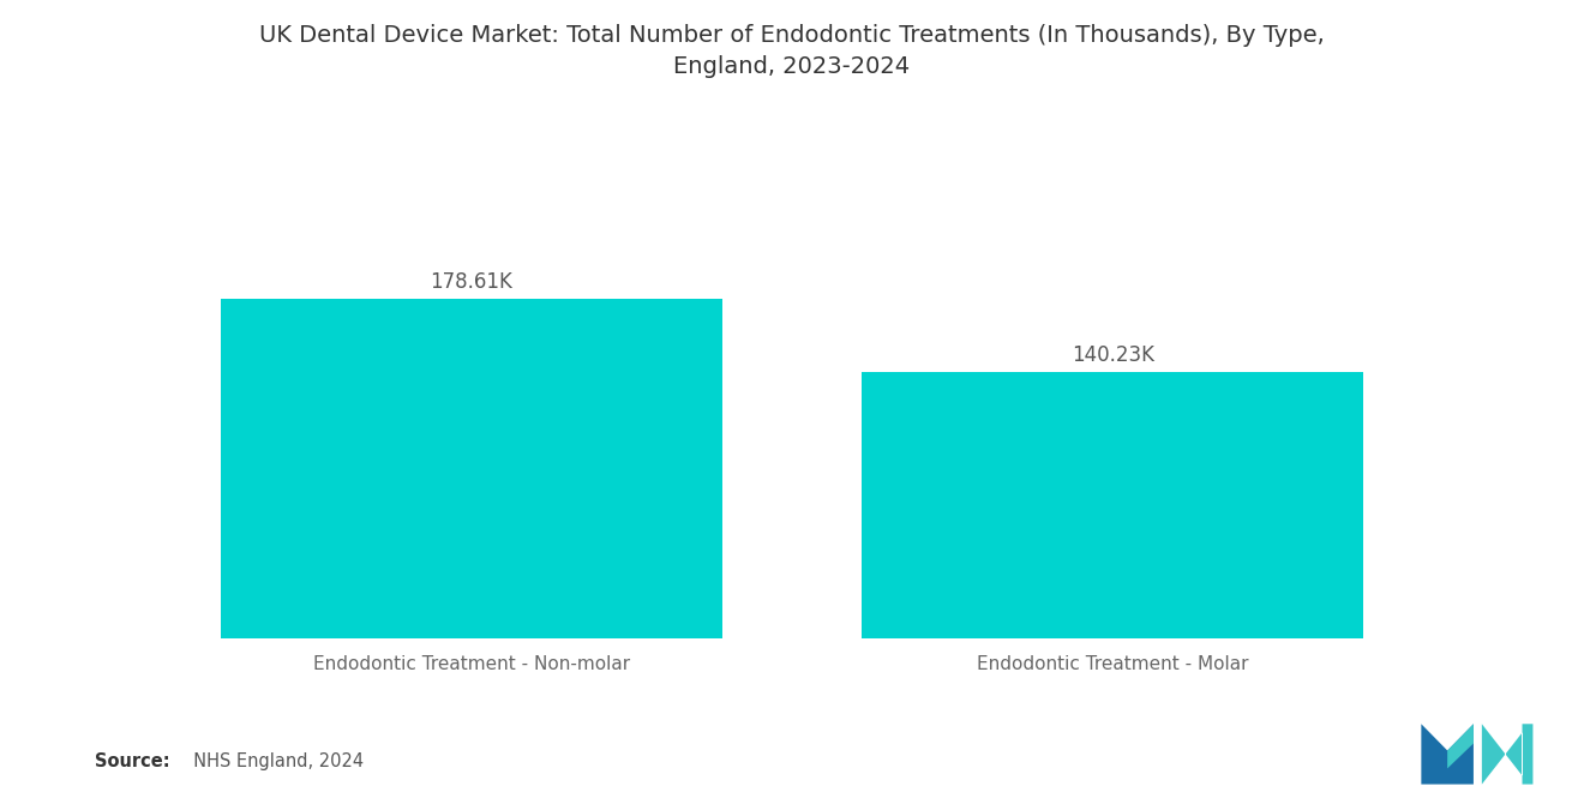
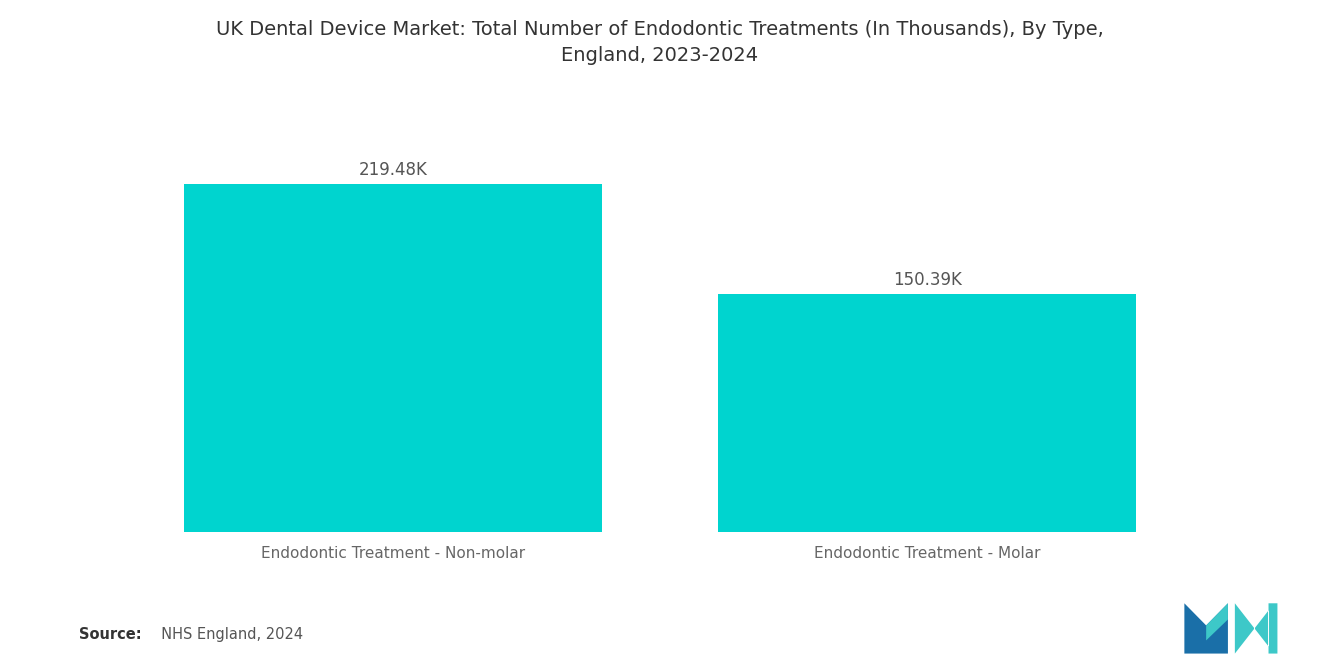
Endodontic Treatment - Non-molar: 178.61K -> 219.48K
Endodontic Treatment - Molar: 140.23K -> 150.39K
